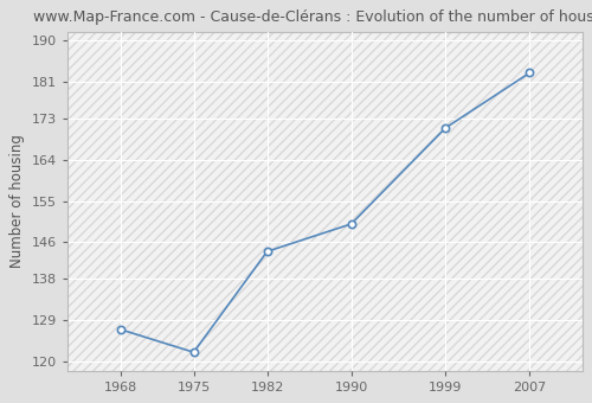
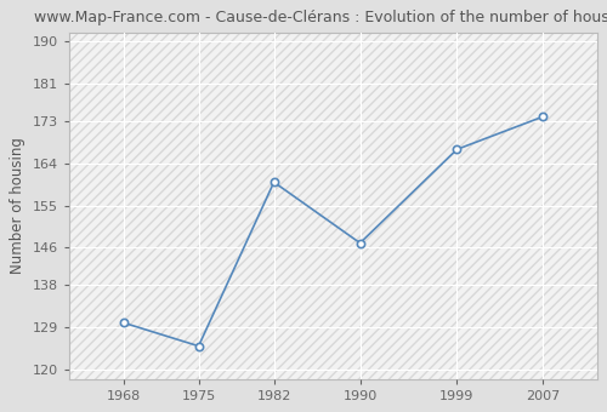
1968: 127 -> 130
1975: 122 -> 125
1982: 144 -> 160
1990: 150 -> 147
1999: 171 -> 167
2007: 183 -> 174
